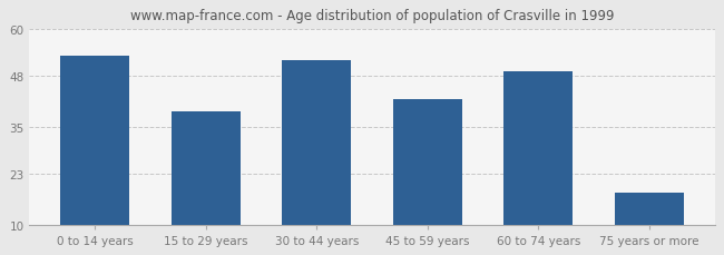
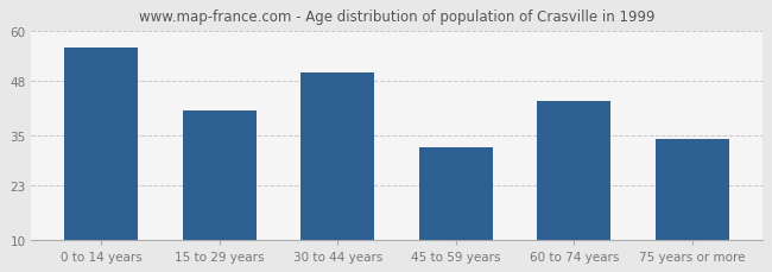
0 to 14 years: 53 -> 56
15 to 29 years: 39 -> 41
30 to 44 years: 52 -> 50
45 to 59 years: 42 -> 32
60 to 74 years: 49 -> 43
75 years or more: 18 -> 34
